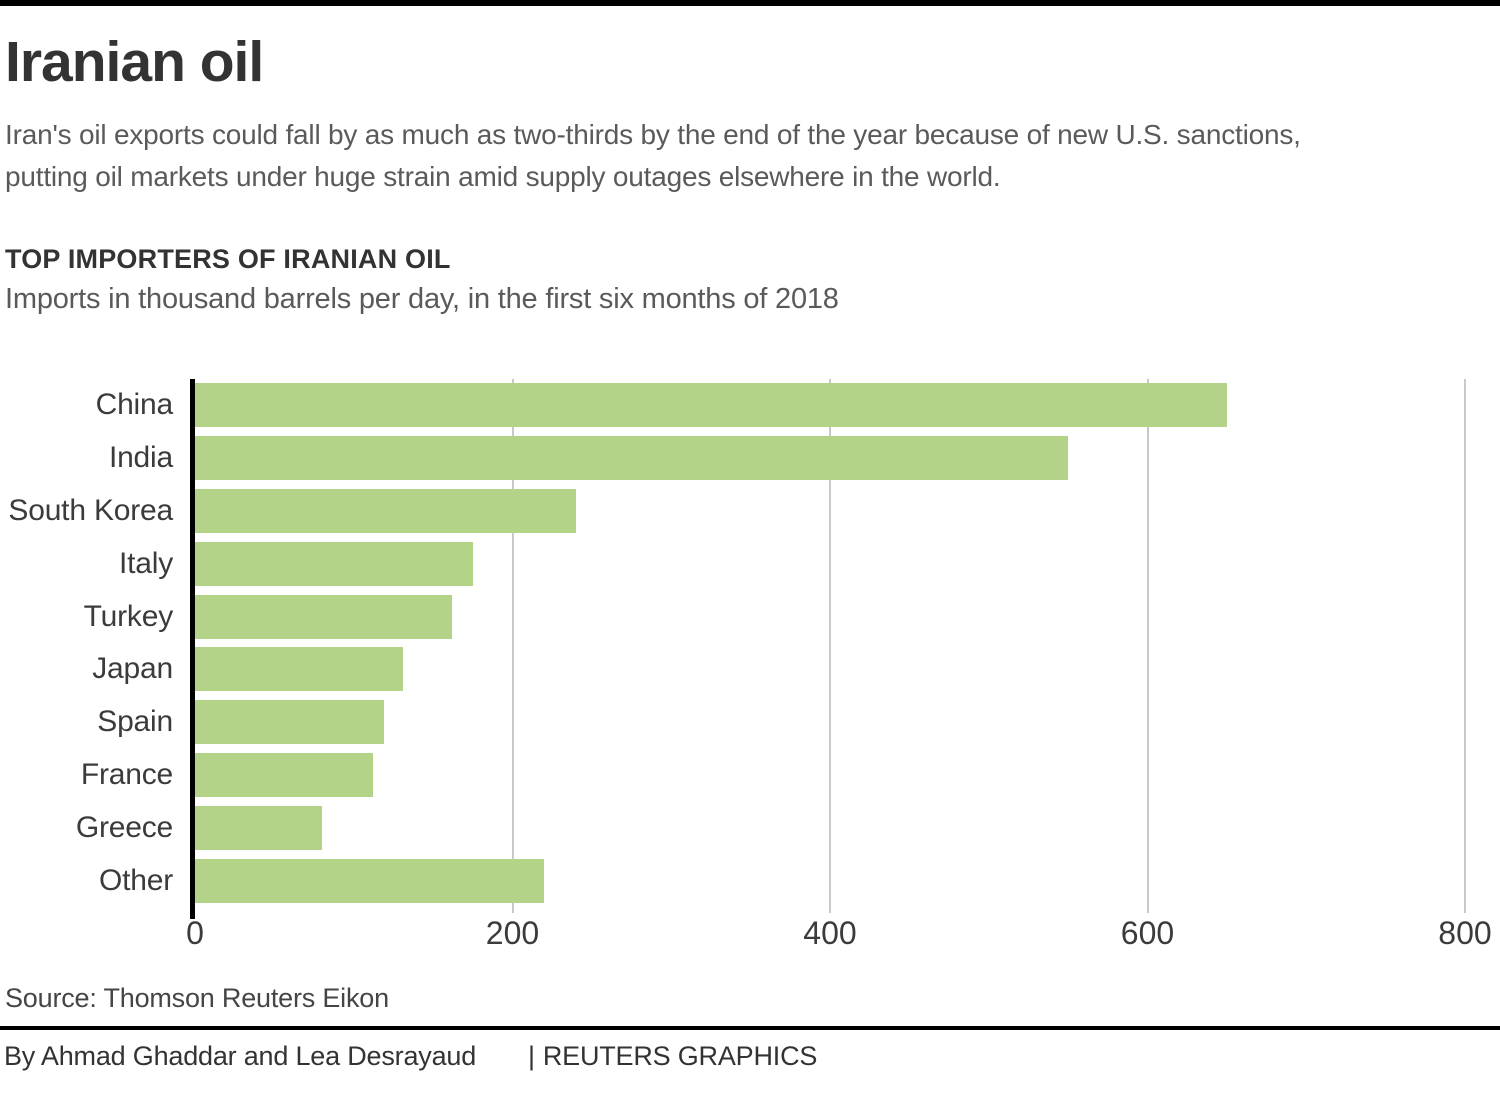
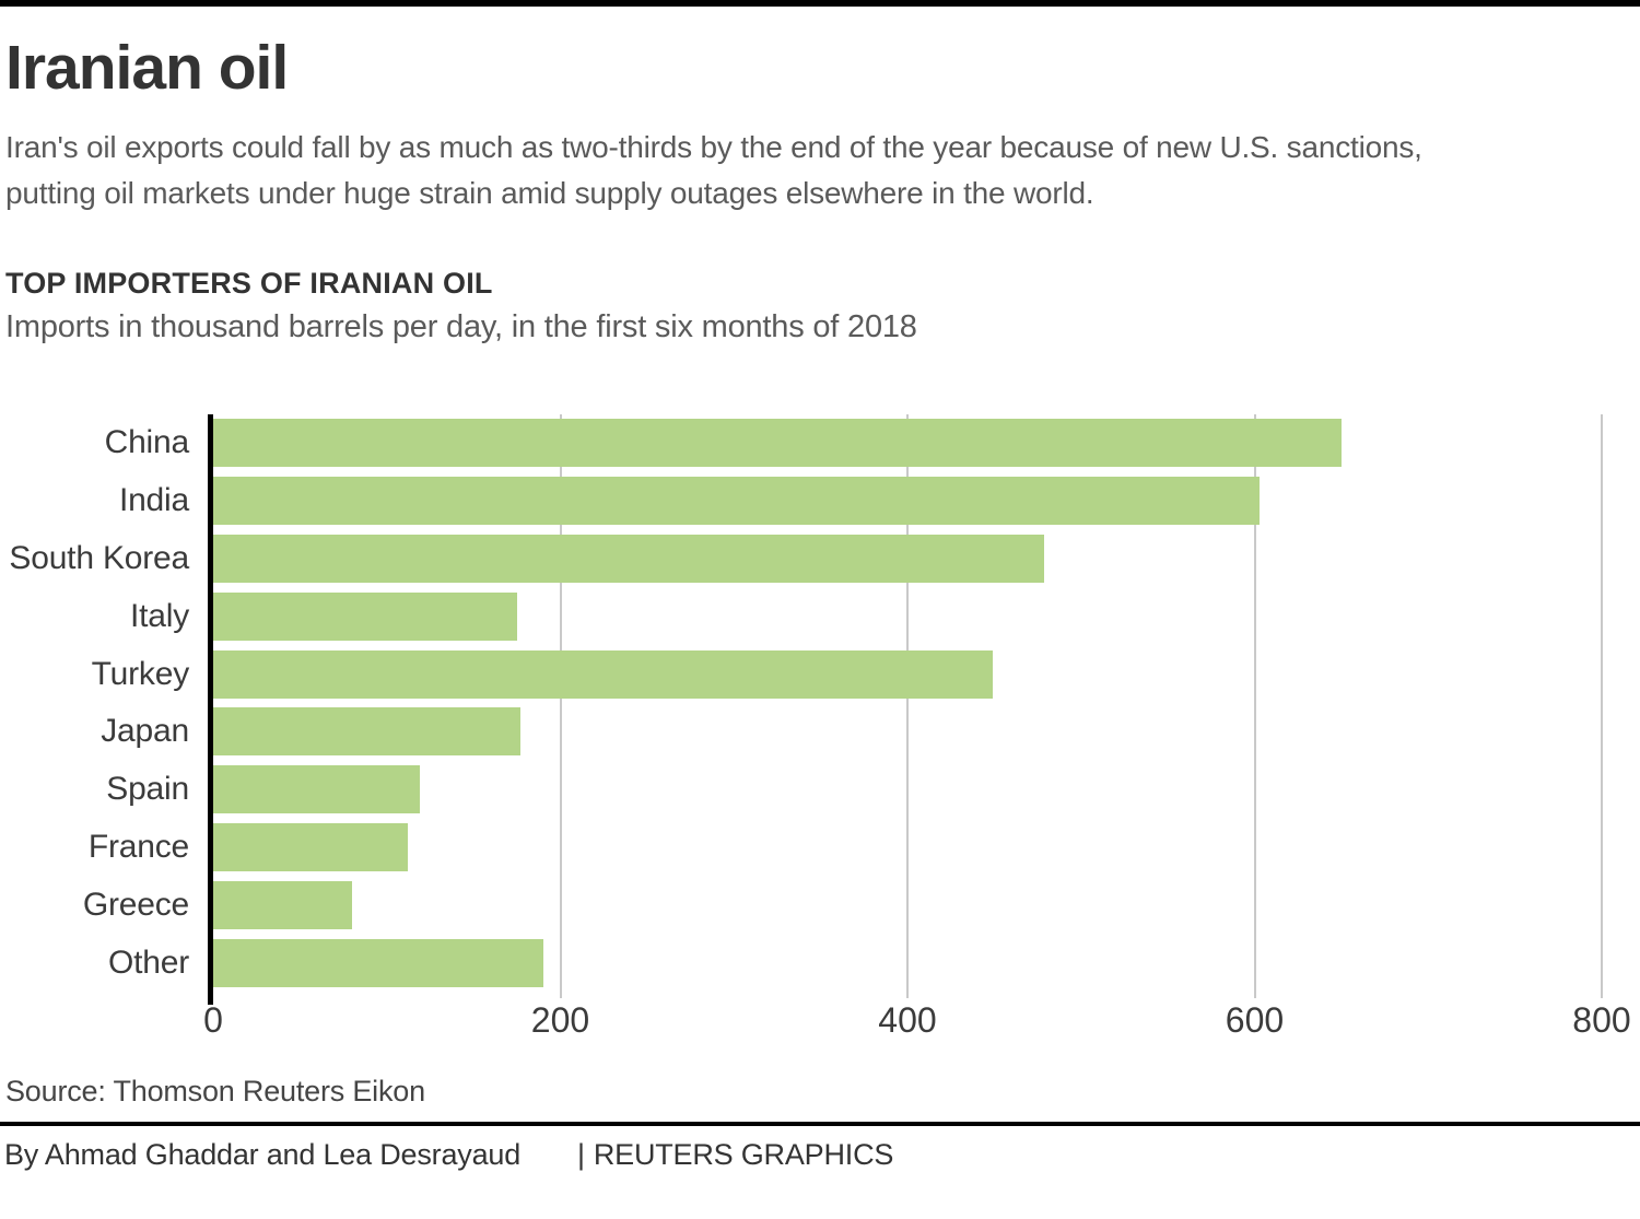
India: 550 -> 603
South Korea: 240 -> 479
Turkey: 162 -> 449
Japan: 131 -> 177
Other: 220 -> 190
